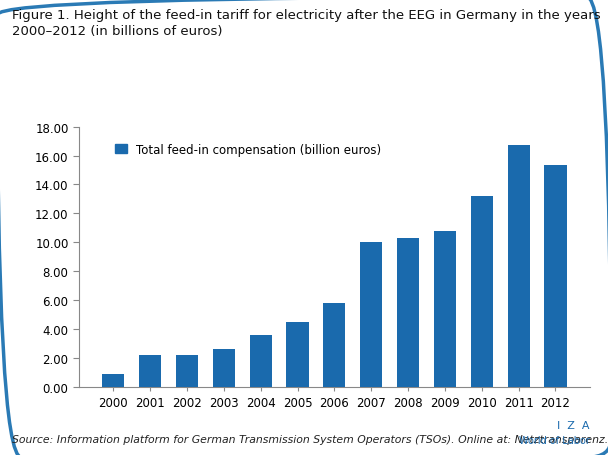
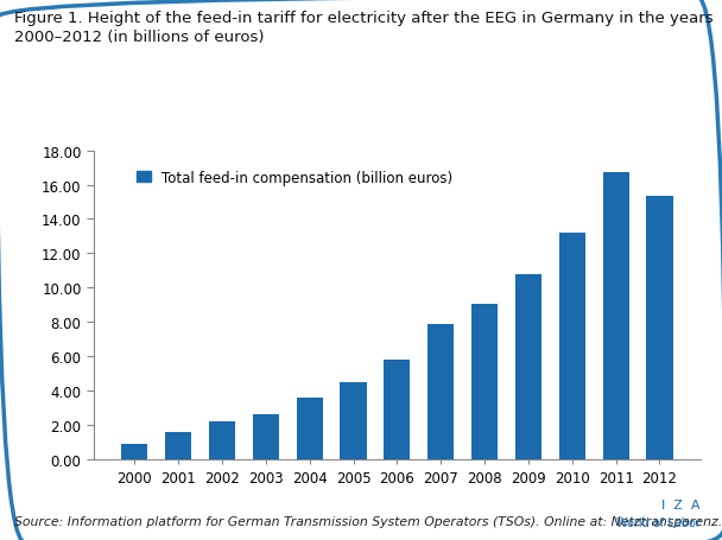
2001: 2.2 -> 1.6
2007: 10.0 -> 7.9
2008: 10.3 -> 9.0
